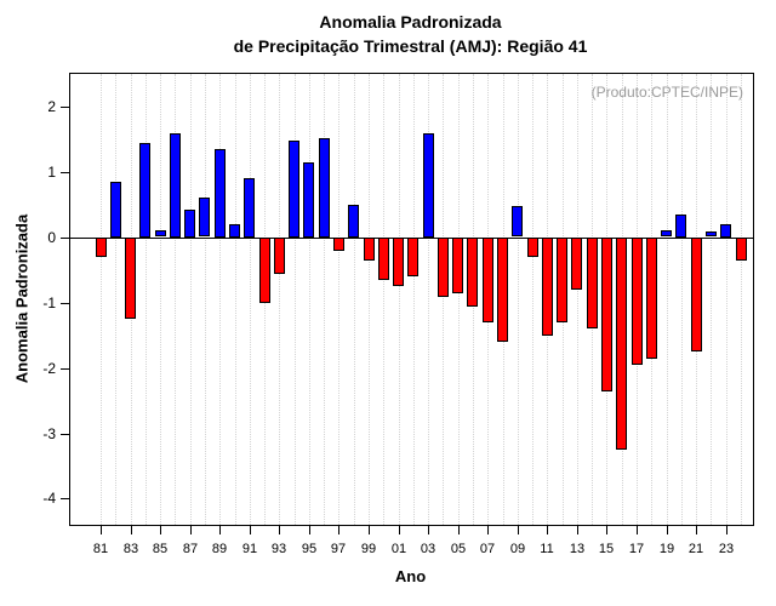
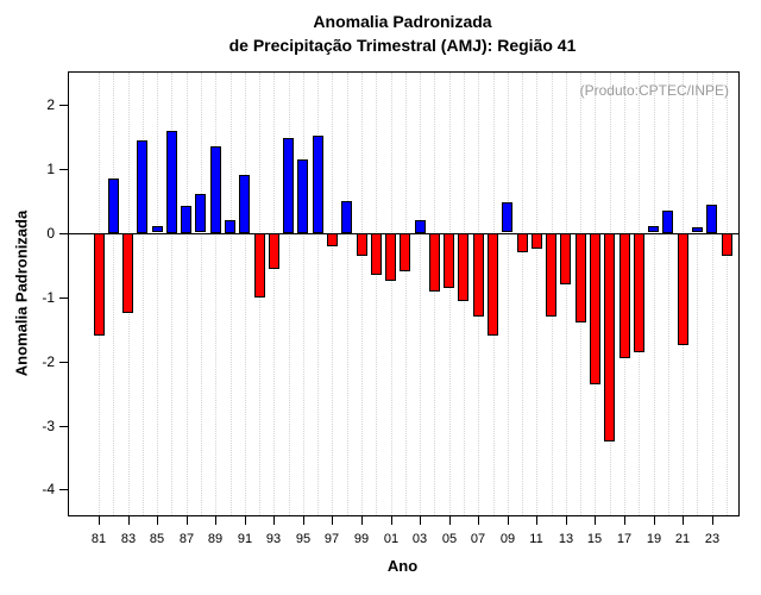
81: -0.3 -> -1.6
03: 1.6 -> 0.2
11: -1.5 -> -0.2
23: 0.2 -> 0.5
